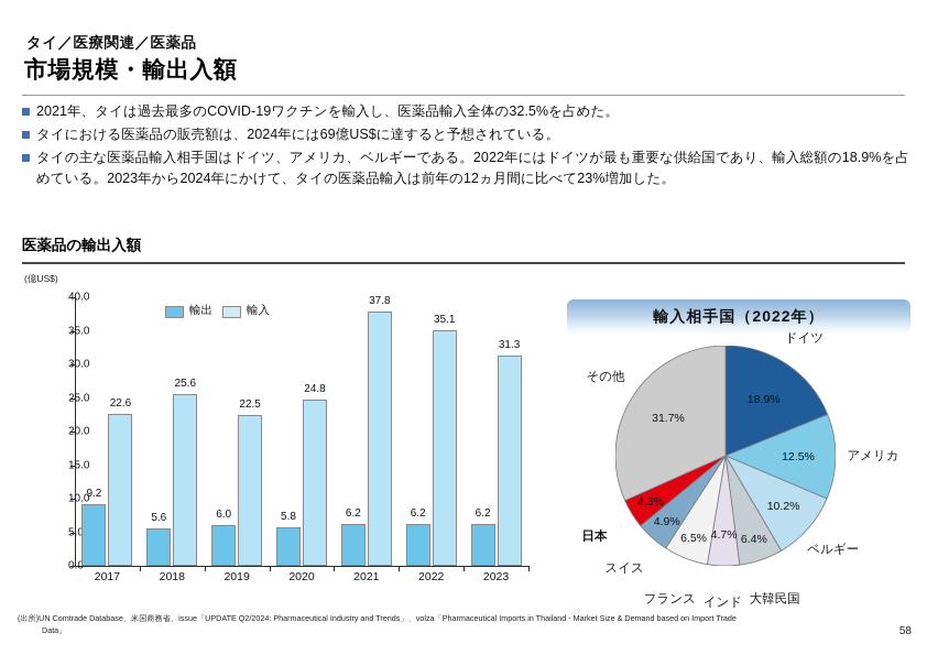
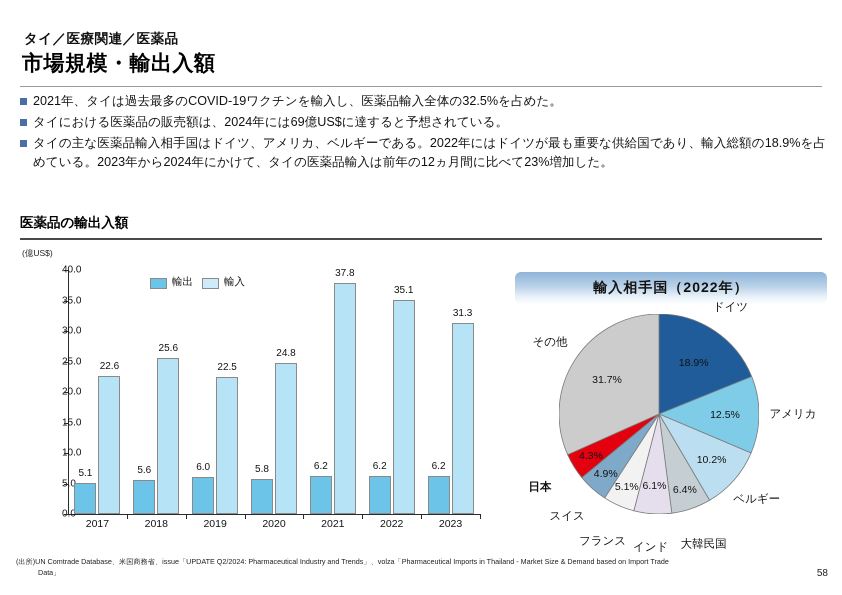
医薬品の輸出入額/輸出/2017: 9.2 -> 5.1
輸入相手国（2022年）/インド: 4.7% -> 6.1%
輸入相手国（2022年）/フランス: 6.5% -> 5.1%
